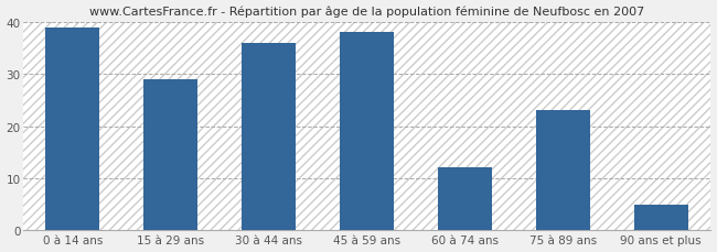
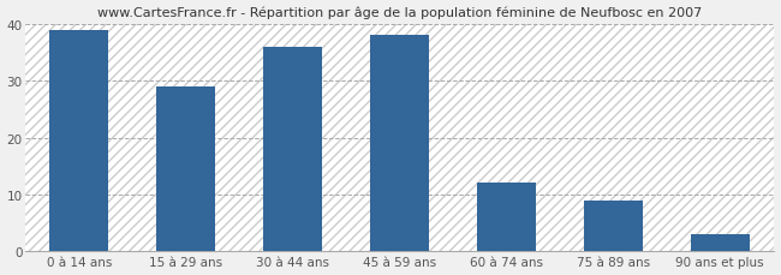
75 à 89 ans: 23 -> 9
90 ans et plus: 5 -> 3
